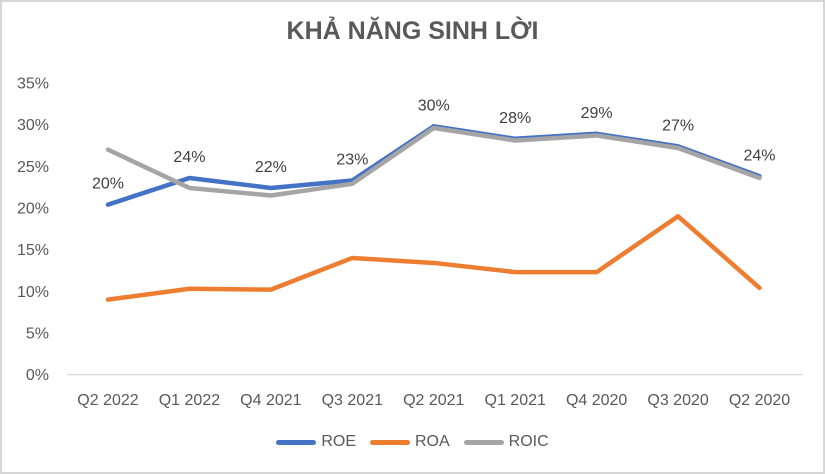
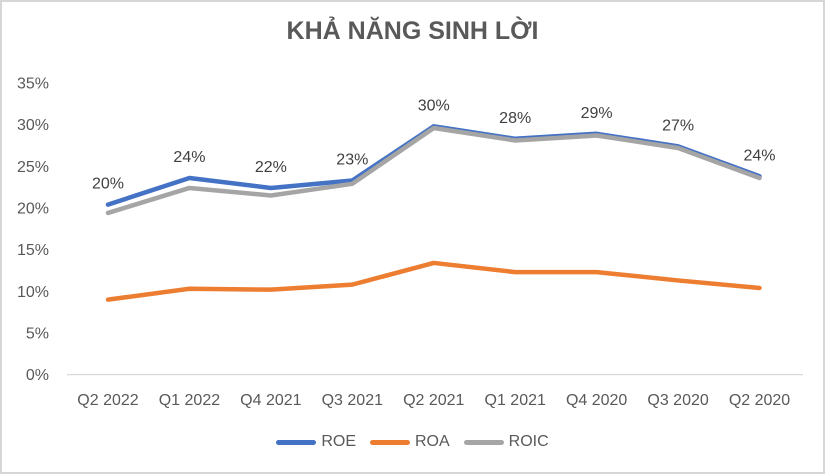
ROIC/Q2 2022: 27% -> 19%
ROA/Q3 2021: 14% -> 11%
ROA/Q3 2020: 19% -> 11%
